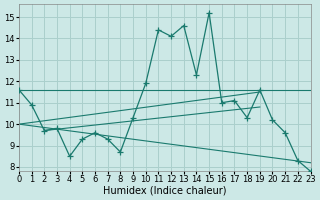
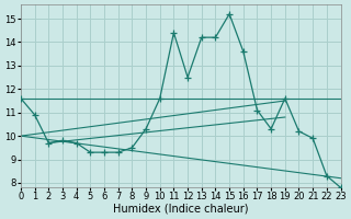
4: 8.5 -> 9.7
6: 9.6 -> 9.3
8: 8.7 -> 9.5
10: 11.9 -> 11.6
12: 14.1 -> 12.5
13: 14.6 -> 14.2
14: 12.3 -> 14.2
16: 11.0 -> 13.6
21: 9.6 -> 9.9
